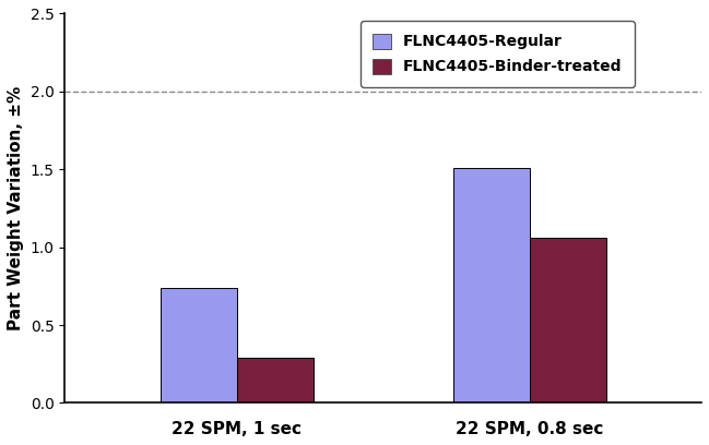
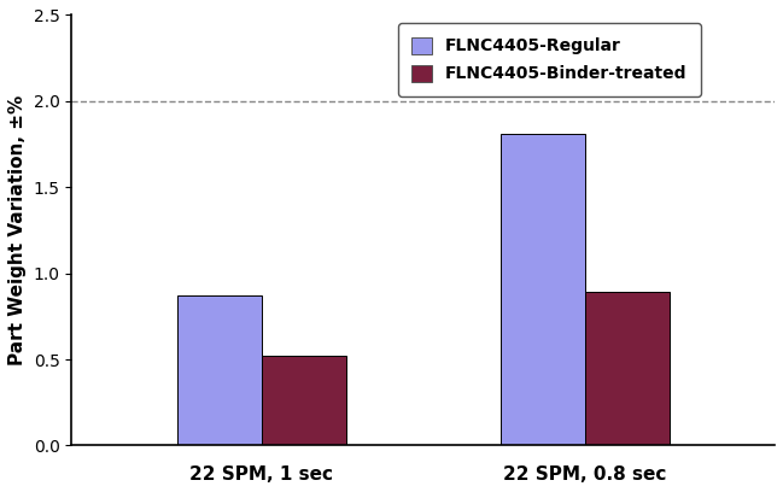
FLNC4405-Regular/22 SPM, 1 sec: 0.74 -> 0.87
FLNC4405-Binder-treated/22 SPM, 1 sec: 0.29 -> 0.52
FLNC4405-Regular/22 SPM, 0.8 sec: 1.51 -> 1.81
FLNC4405-Binder-treated/22 SPM, 0.8 sec: 1.06 -> 0.89
